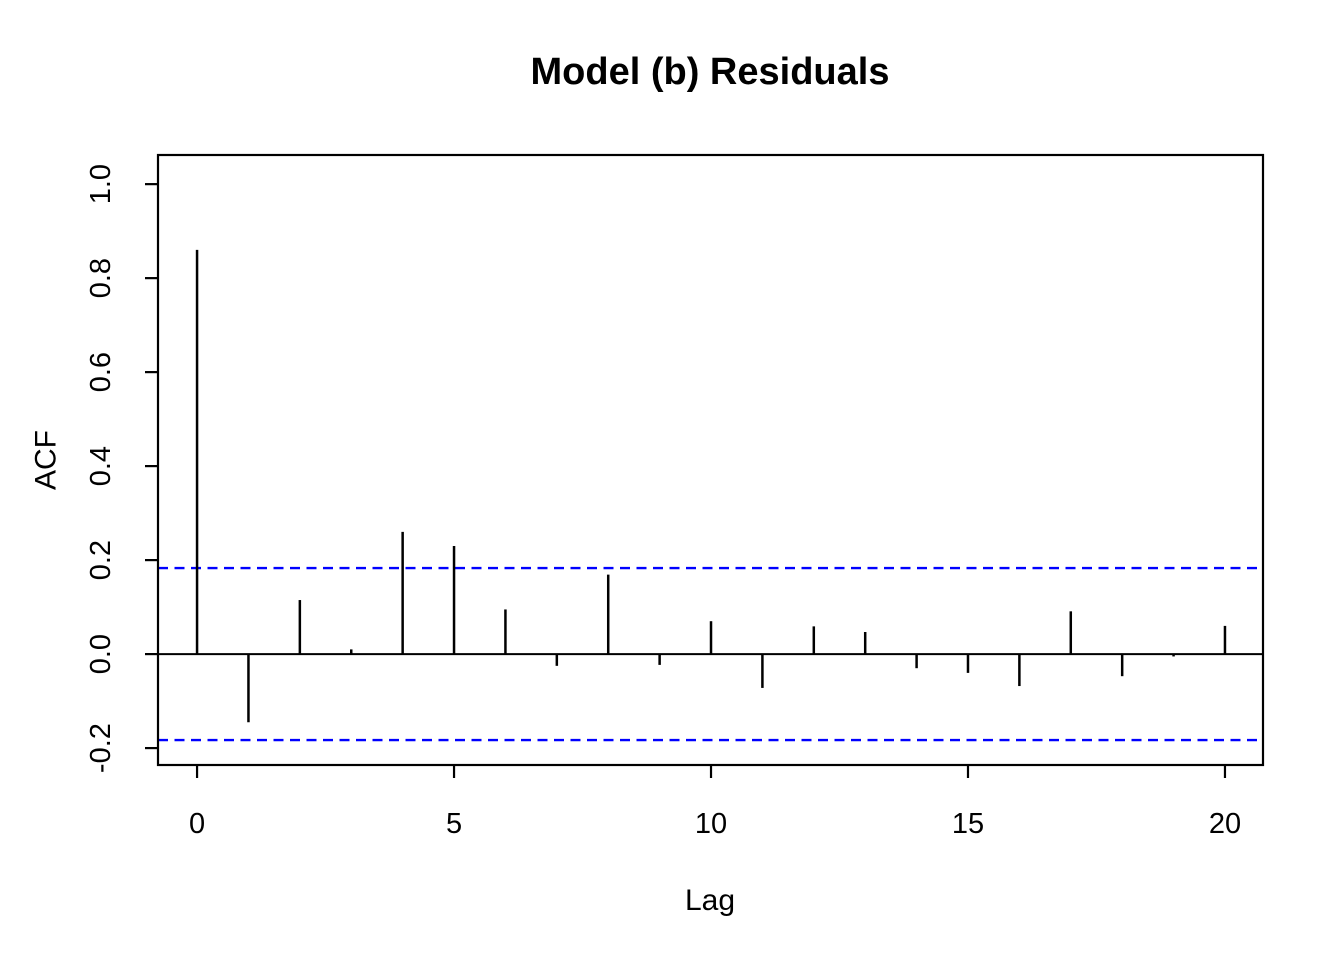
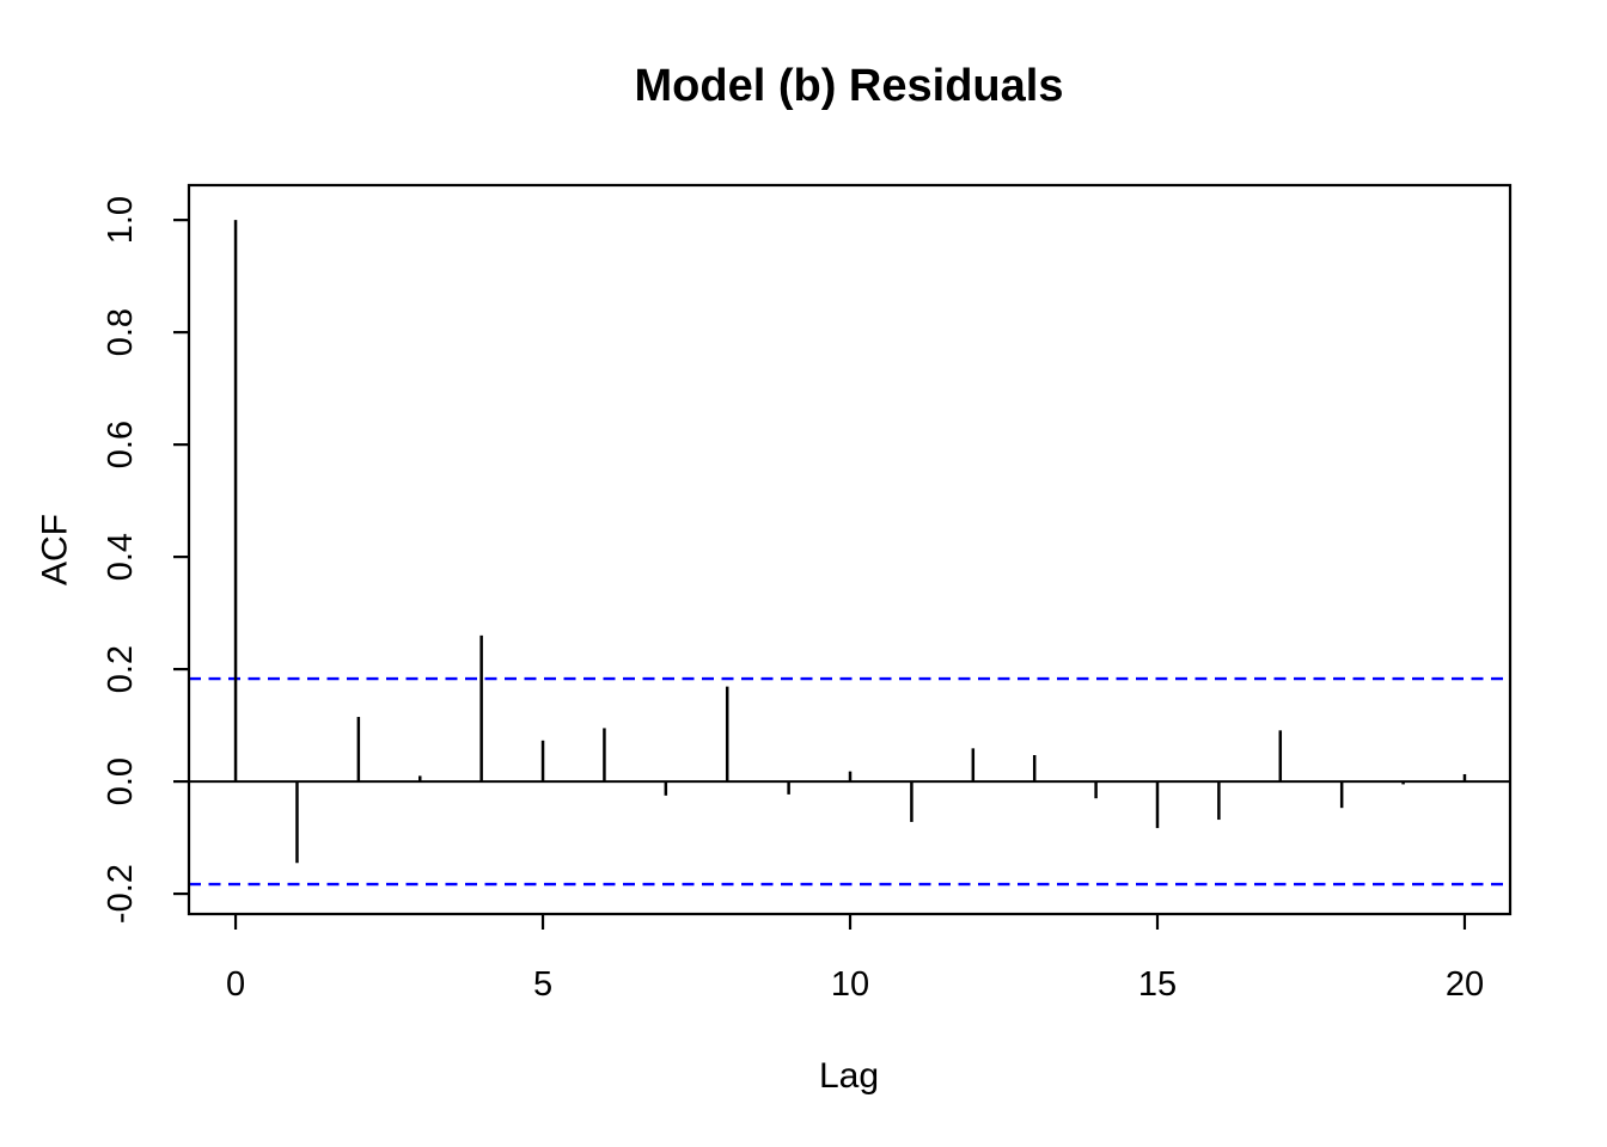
0: 0.86 -> 1.00
5: 0.23 -> 0.07
10: 0.07 -> 0.02
15: -0.04 -> -0.08
20: 0.06 -> 0.01
